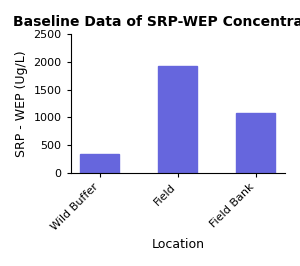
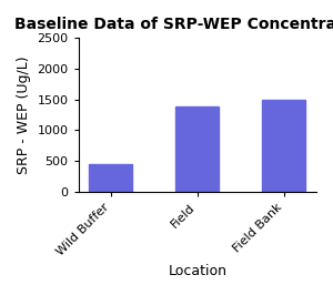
Wild Buffer: 340 -> 440
Field: 1930 -> 1380
Field Bank: 1080 -> 1500
